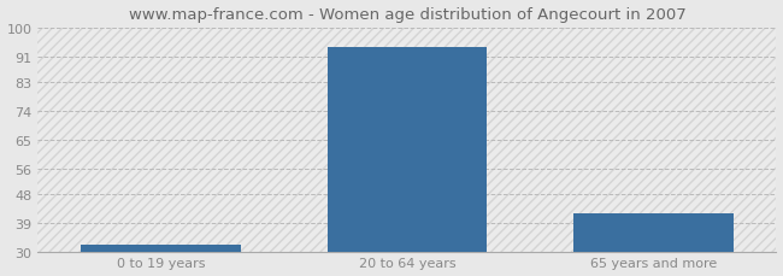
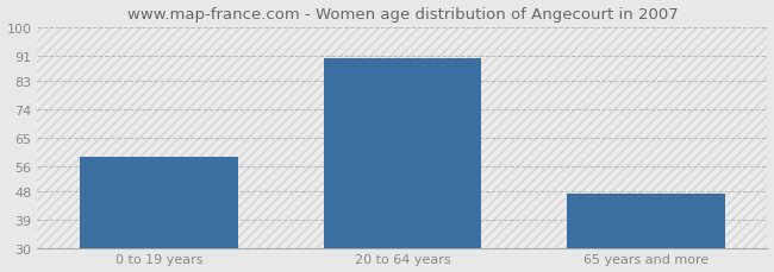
0 to 19 years: 32 -> 59
20 to 64 years: 94 -> 90
65 years and more: 42 -> 47
